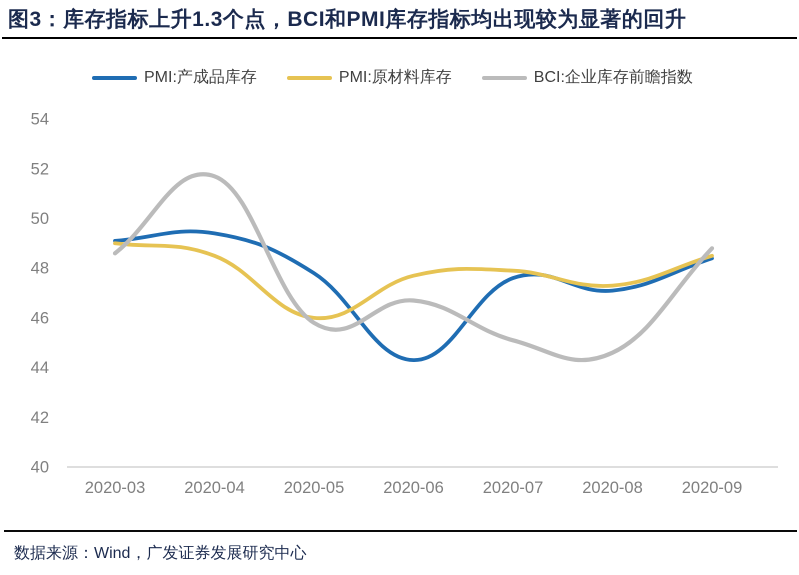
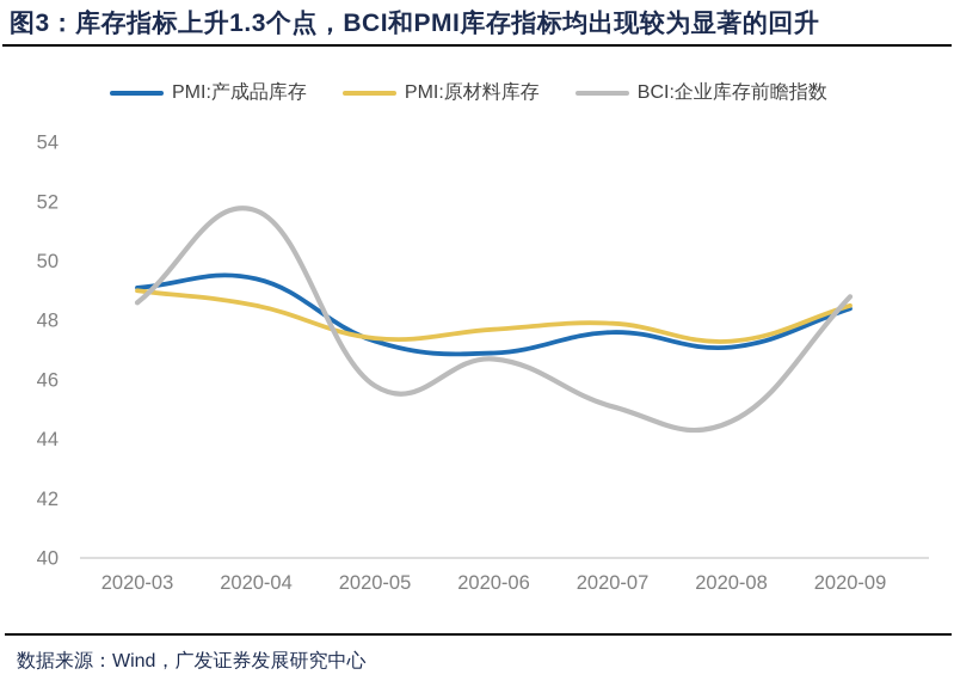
PMI:产成品库存/2020-05: 47.8 -> 47.3
PMI:原材料库存/2020-05: 46.0 -> 47.4
PMI:产成品库存/2020-06: 44.3 -> 46.9
